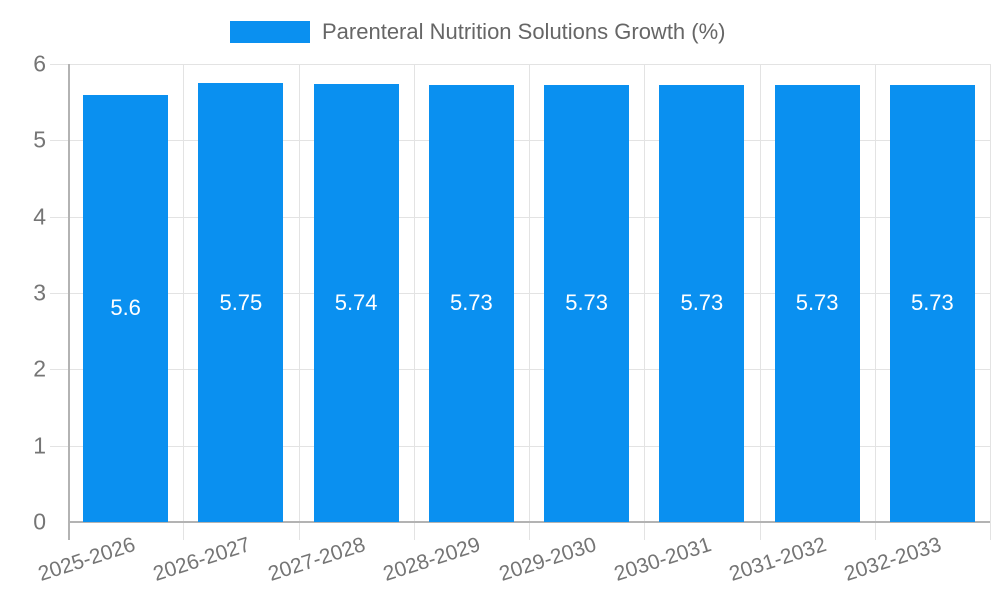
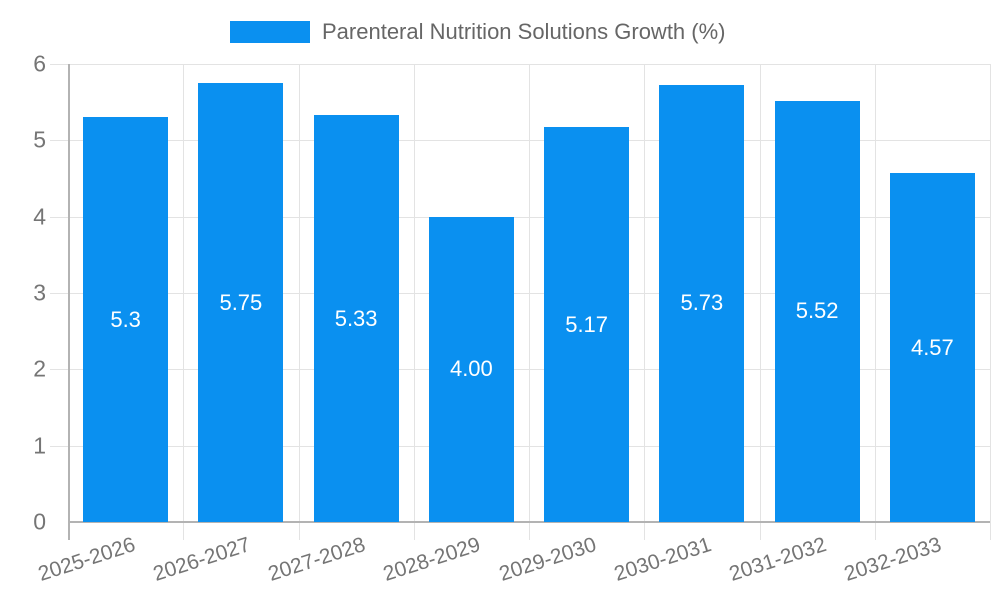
2025-2026: 5.6 -> 5.3
2027-2028: 5.74 -> 5.33
2028-2029: 5.73 -> 4.00
2029-2030: 5.73 -> 5.17
2031-2032: 5.73 -> 5.52
2032-2033: 5.73 -> 4.57
